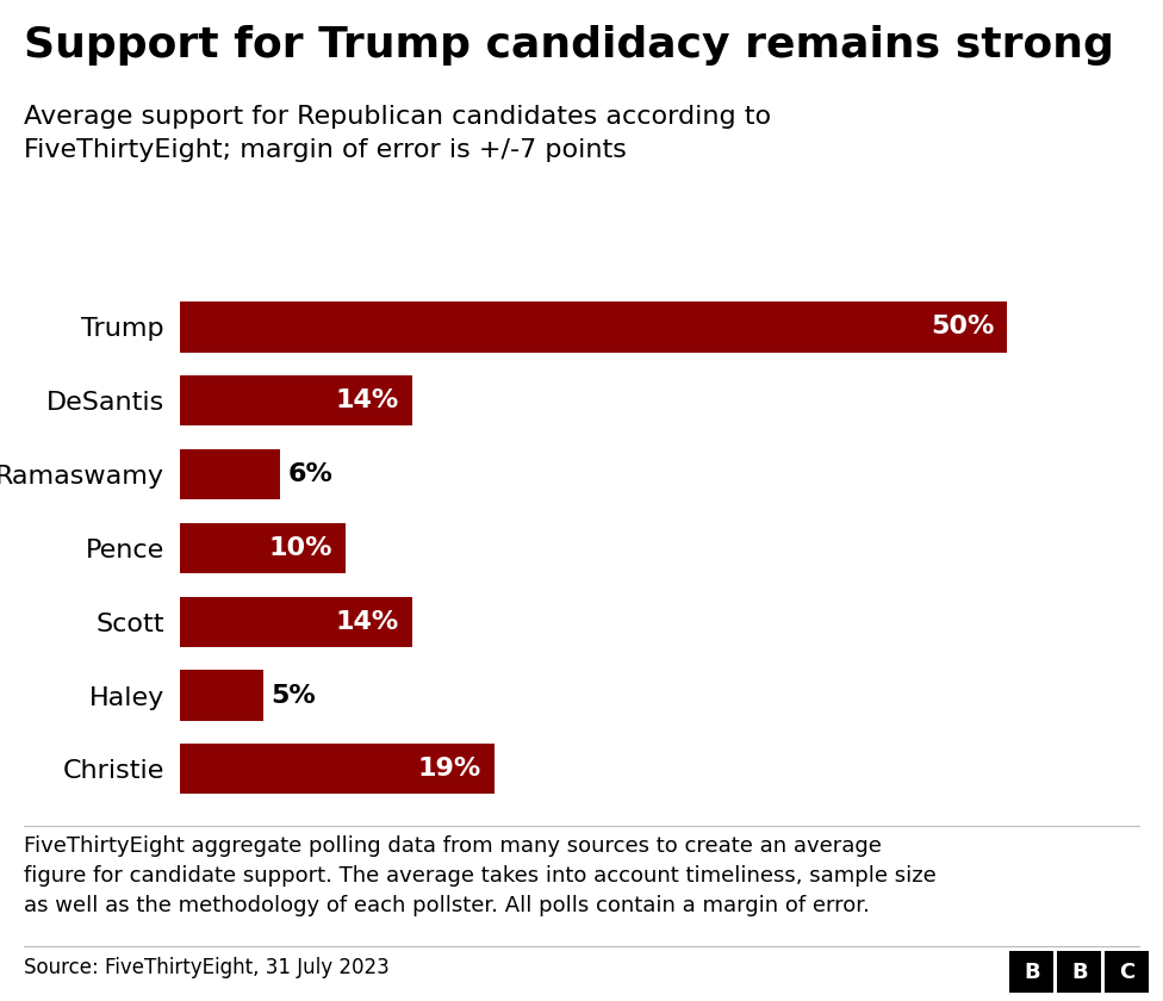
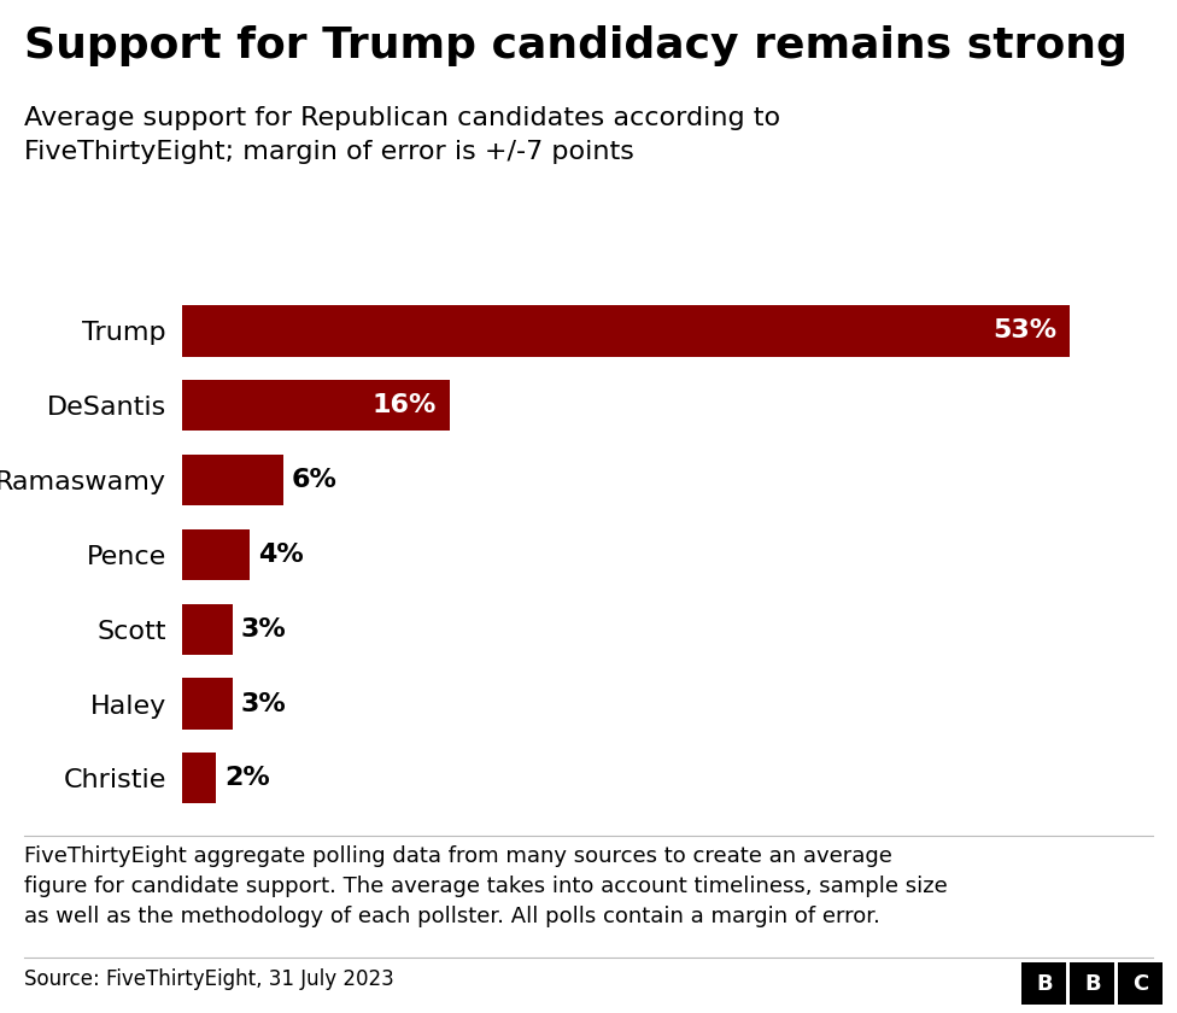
Trump: 50% -> 53%
DeSantis: 14% -> 16%
Pence: 10% -> 4%
Scott: 14% -> 3%
Haley: 5% -> 3%
Christie: 19% -> 2%
